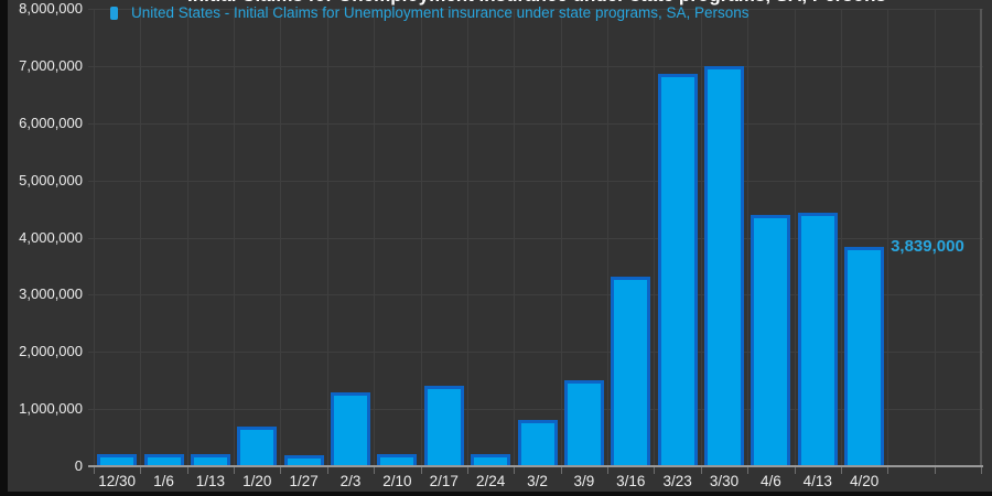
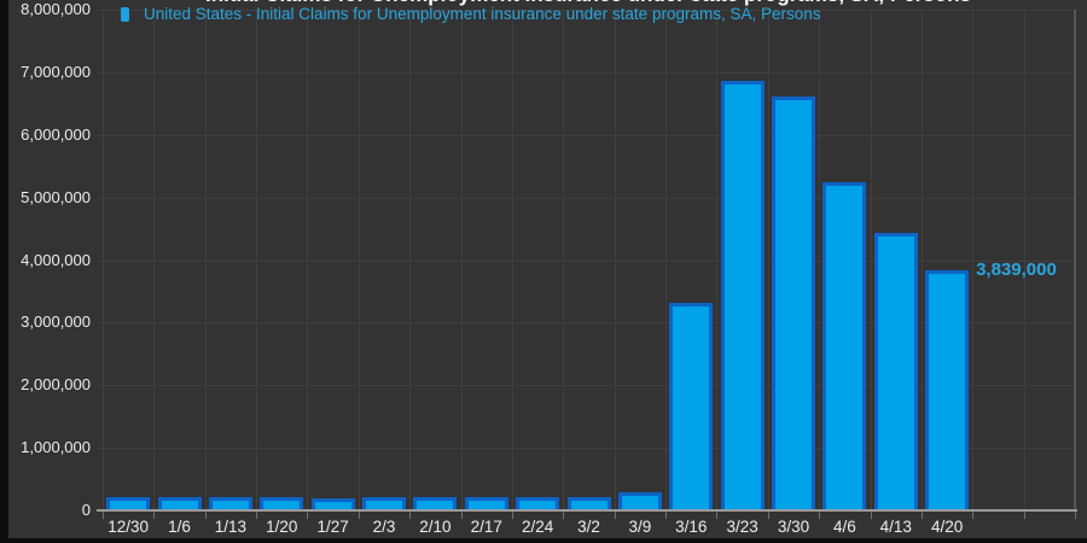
1/20: 700000 -> 200000
2/3: 1300000 -> 200000
2/17: 1400000 -> 200000
3/2: 800000 -> 200000
3/9: 1500000 -> 300000
3/30: 7000000 -> 6600000
4/6: 4400000 -> 5200000
